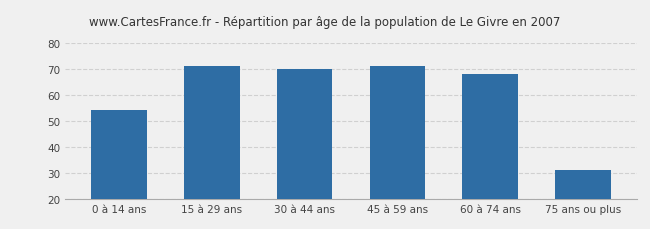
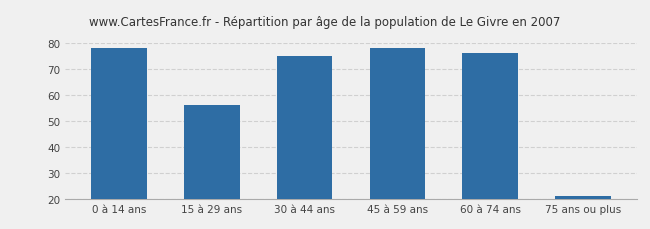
0 à 14 ans: 54 -> 78
15 à 29 ans: 71 -> 56
30 à 44 ans: 70 -> 75
45 à 59 ans: 71 -> 78
60 à 74 ans: 68 -> 76
75 ans ou plus: 31 -> 21
